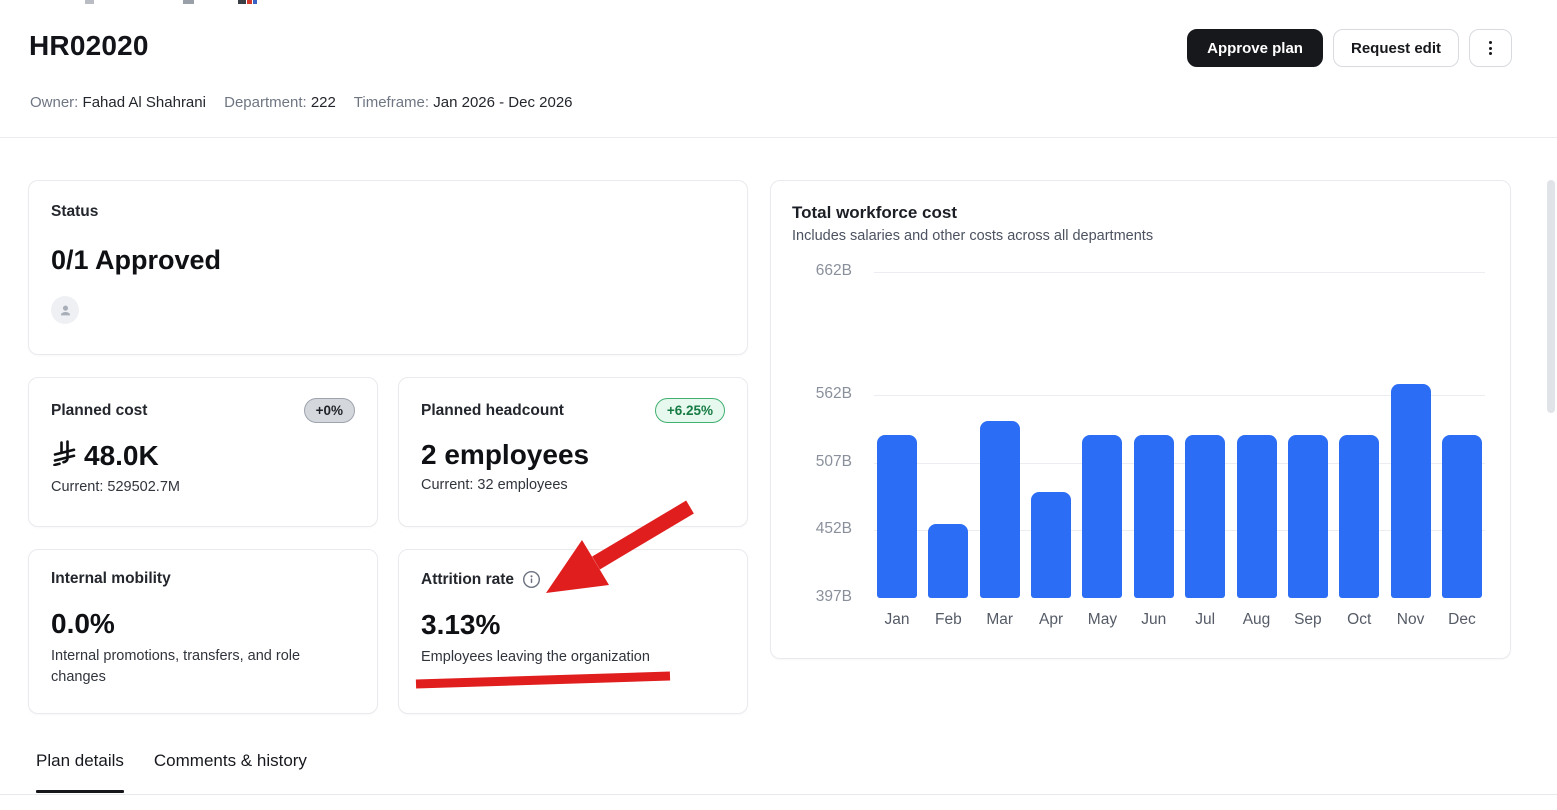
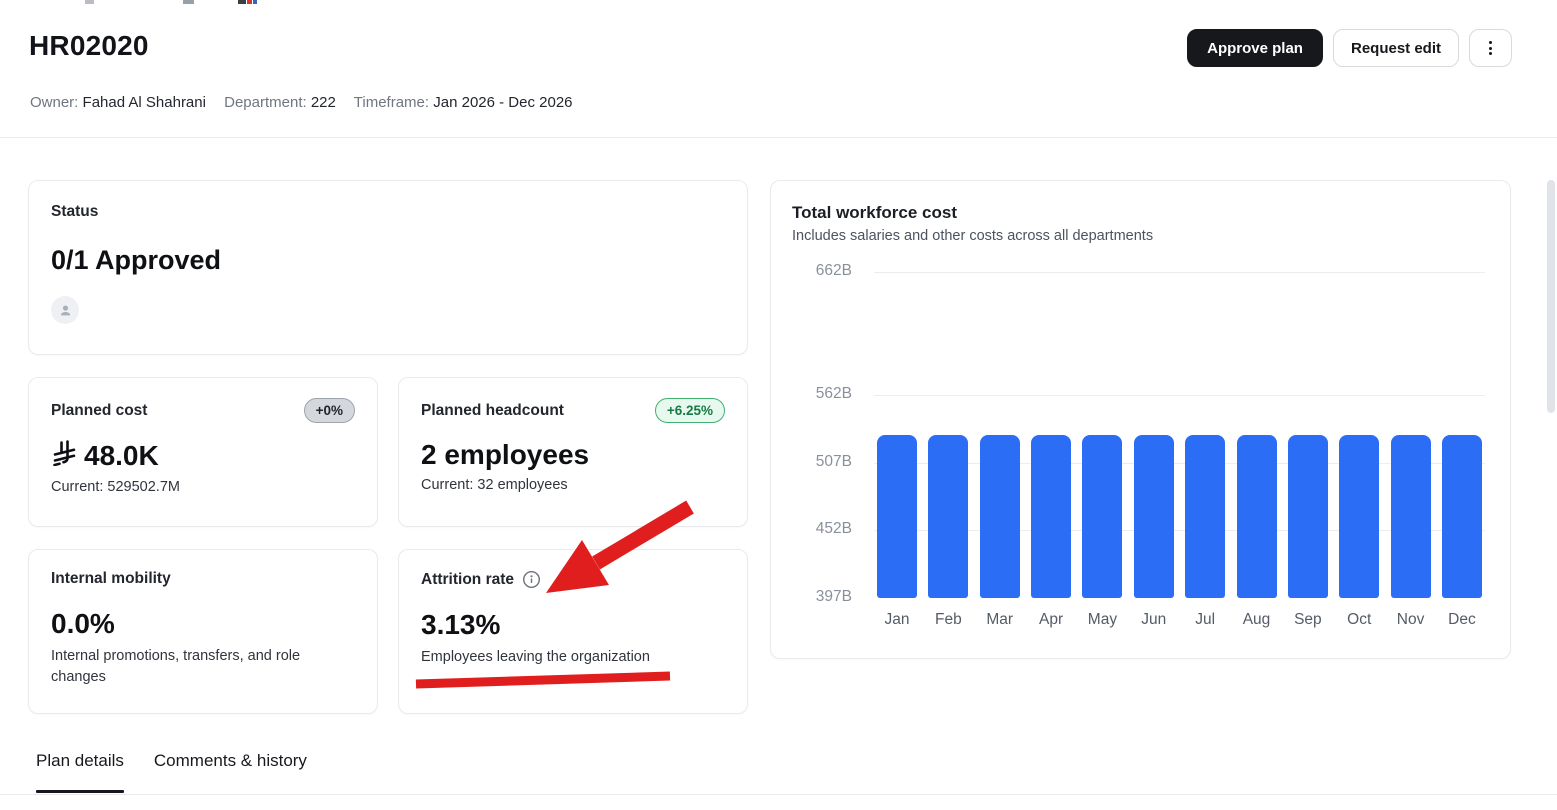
Feb: 457B -> 530B
Mar: 541B -> 530B
Apr: 483B -> 530B
Nov: 571B -> 530B
